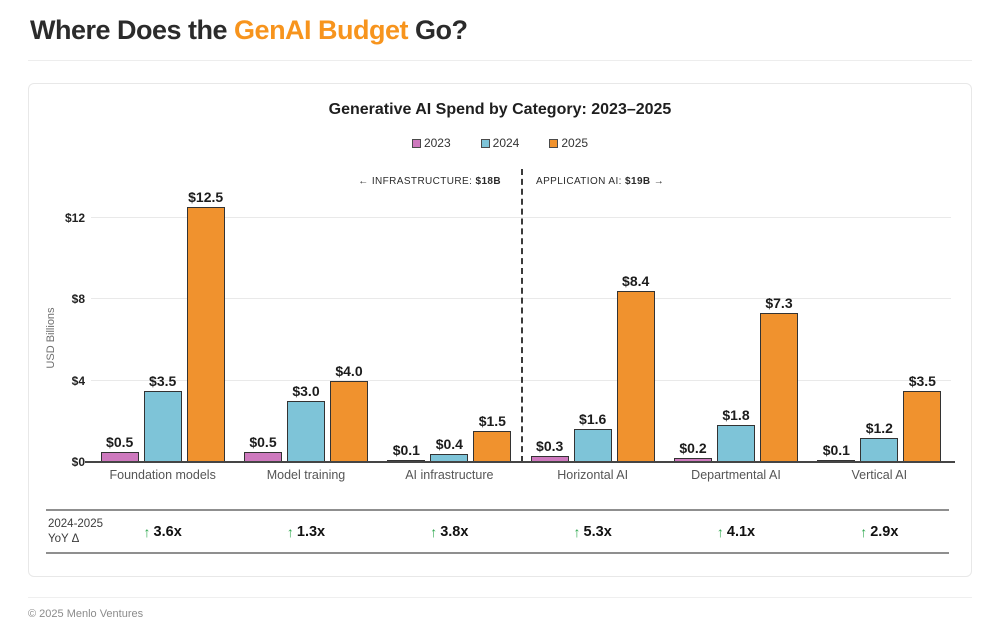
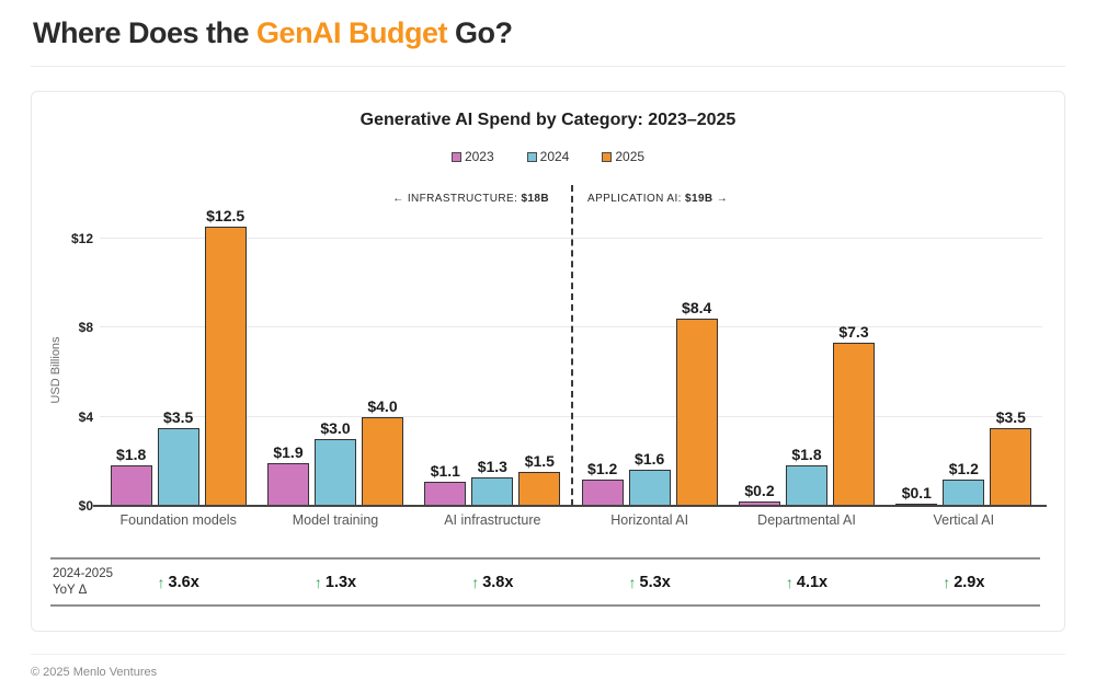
2023/Foundation models: $0.5 -> $1.8
2023/Model training: $0.5 -> $1.9
2023/AI infrastructure: $0.1 -> $1.1
2024/AI infrastructure: $0.4 -> $1.3
2023/Horizontal AI: $0.3 -> $1.2
